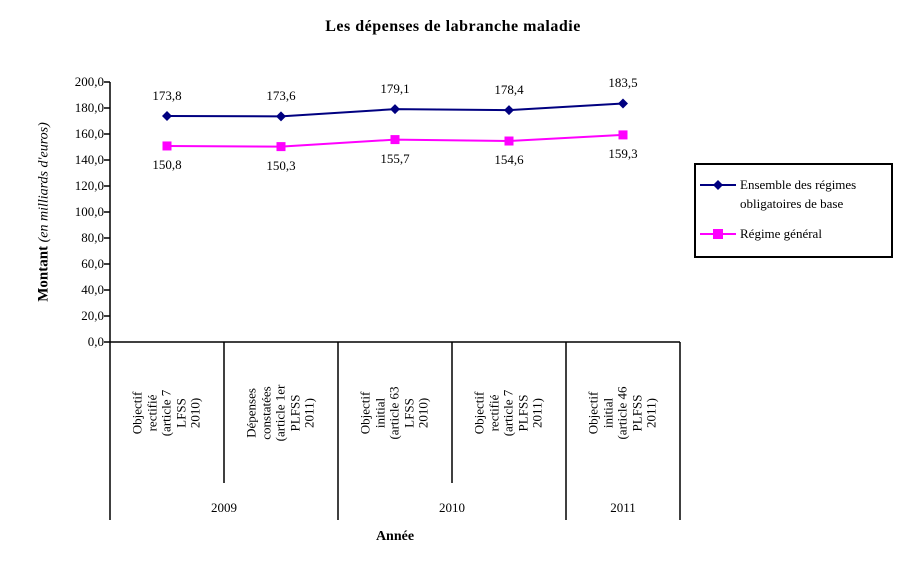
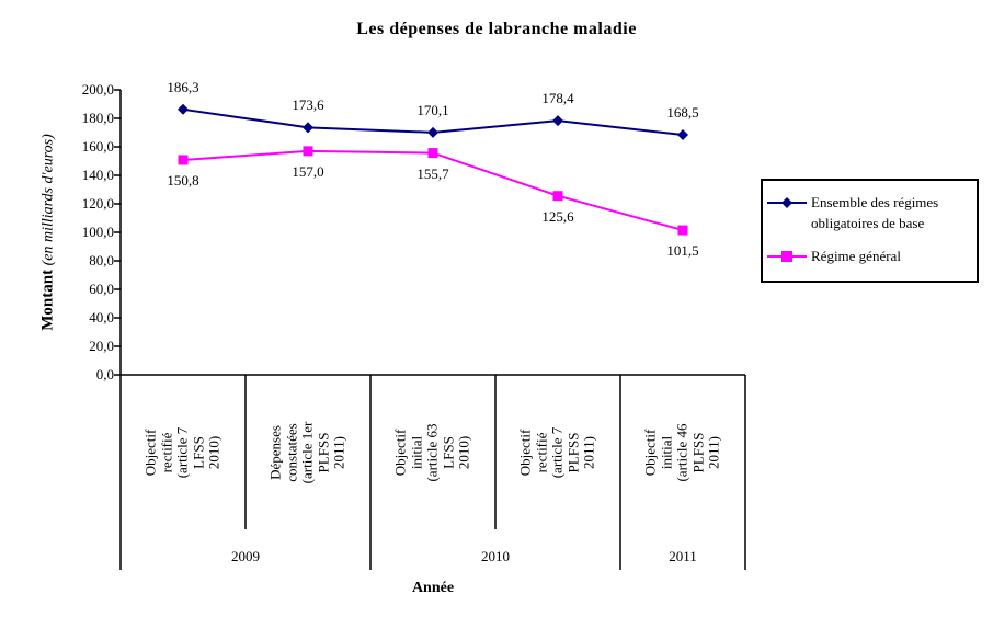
Ensemble des régimes obligatoires de base/Objectif rectifié (article 7 LFSS 2010): 173,8 -> 186,3
Régime général/Dépenses constatées (article 1er PLFSS 2011): 150,3 -> 157,0
Ensemble des régimes obligatoires de base/Objectif initial (article 63 LFSS 2010): 179,1 -> 170,1
Régime général/Objectif rectifié (article 7 PLFSS 2011): 154,6 -> 125,6
Ensemble des régimes obligatoires de base/Objectif initial (article 46 PLFSS 2011): 183,5 -> 168,5
Régime général/Objectif initial (article 46 PLFSS 2011): 159,3 -> 101,5
